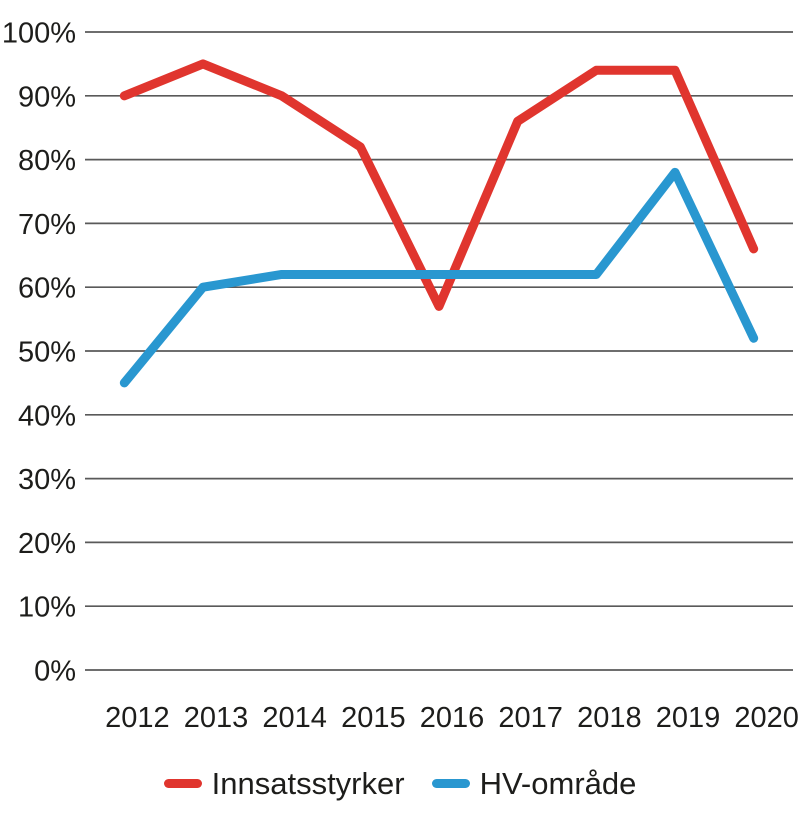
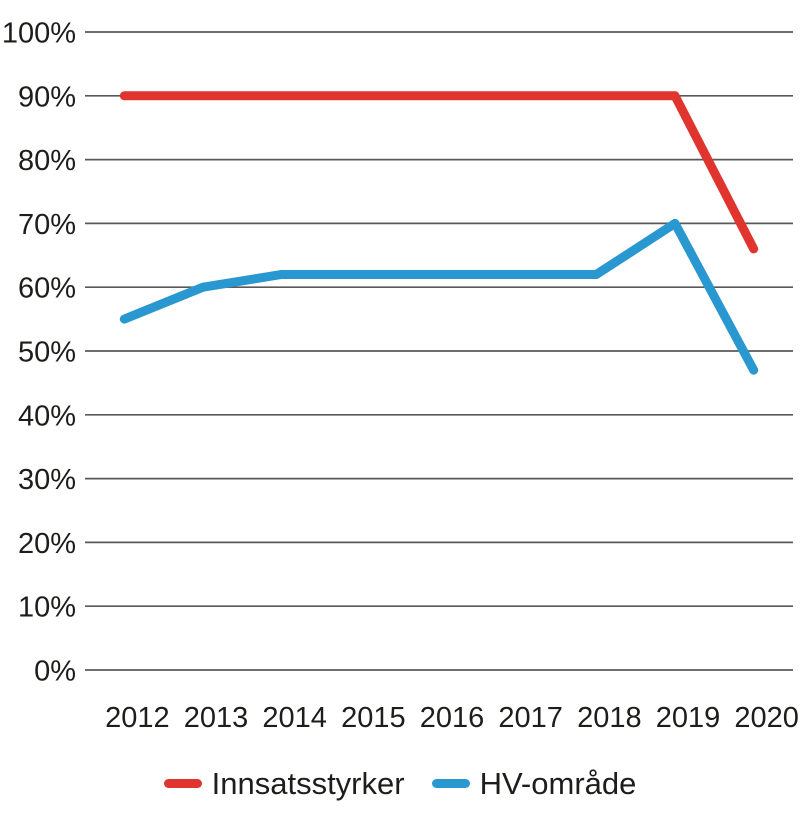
HV-område/2012: 45% -> 55%
Innsatsstyrker/2013: 95% -> 90%
Innsatsstyrker/2015: 82% -> 90%
Innsatsstyrker/2016: 57% -> 90%
Innsatsstyrker/2017: 86% -> 90%
Innsatsstyrker/2018: 94% -> 90%
Innsatsstyrker/2019: 94% -> 90%
HV-område/2019: 78% -> 70%
HV-område/2020: 52% -> 47%
